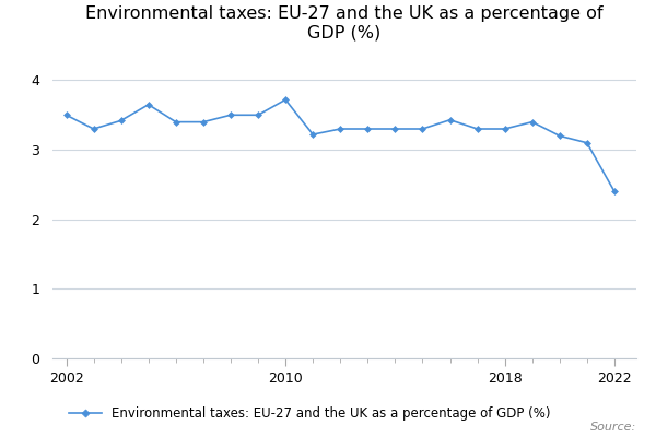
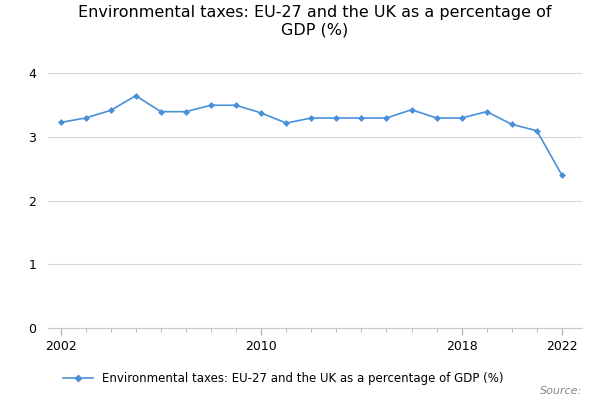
2002: 3.50 -> 3.23
2010: 3.72 -> 3.38
